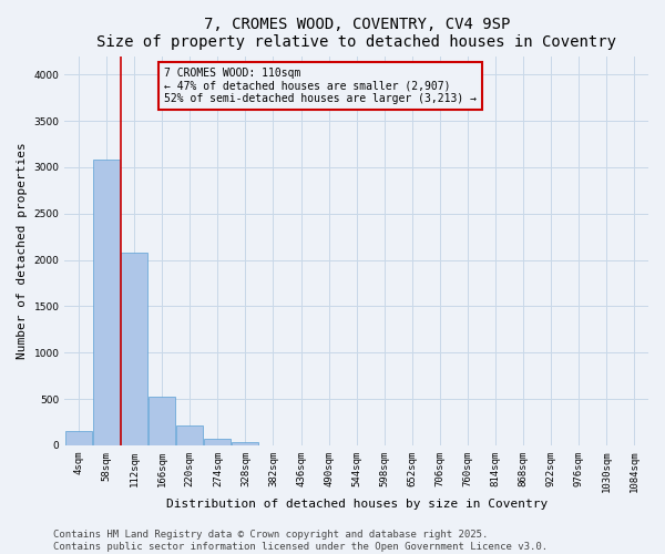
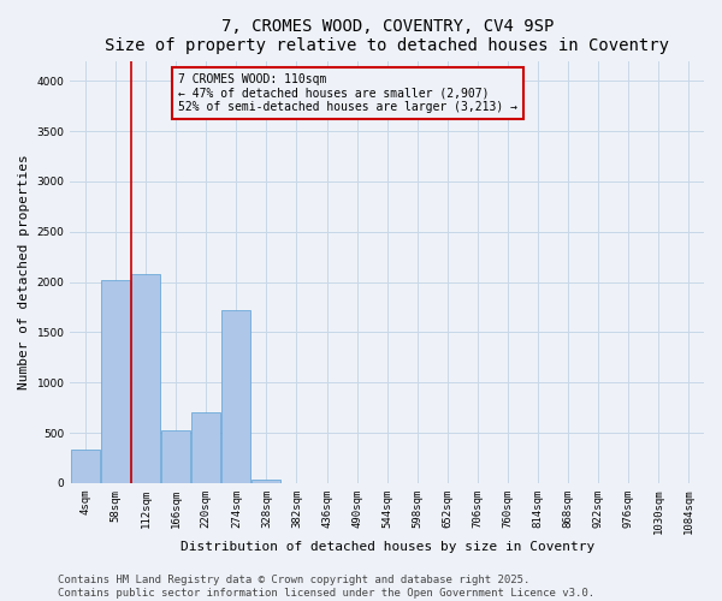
4sqm: 150 -> 340
58sqm: 3080 -> 2020
220sqm: 210 -> 700
274sqm: 70 -> 1720
